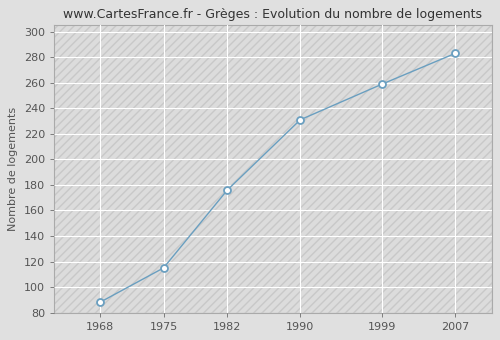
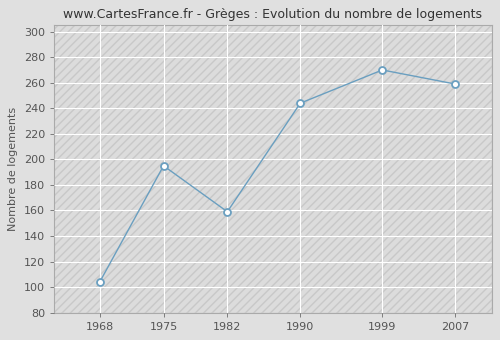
1968: 88 -> 104
1975: 115 -> 195
1982: 176 -> 159
1990: 231 -> 244
1999: 259 -> 270
2007: 283 -> 259
